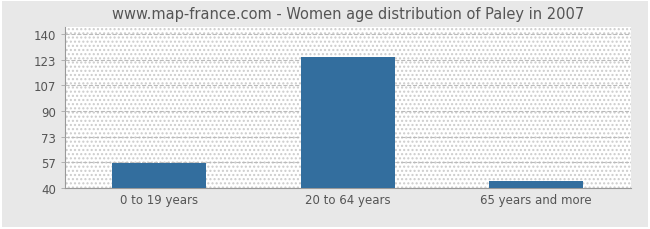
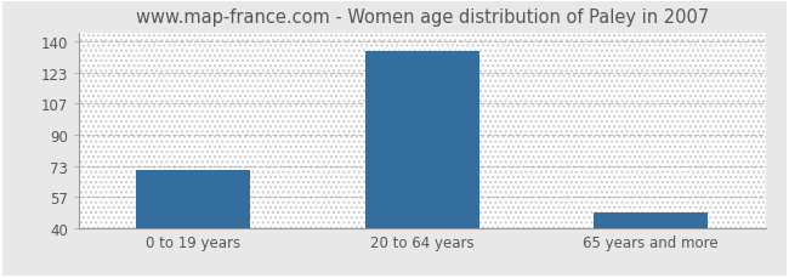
0 to 19 years: 56 -> 71
20 to 64 years: 125 -> 135
65 years and more: 44 -> 48
